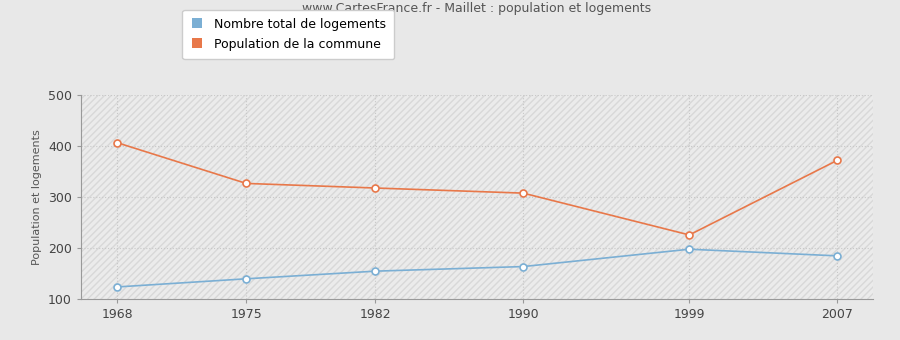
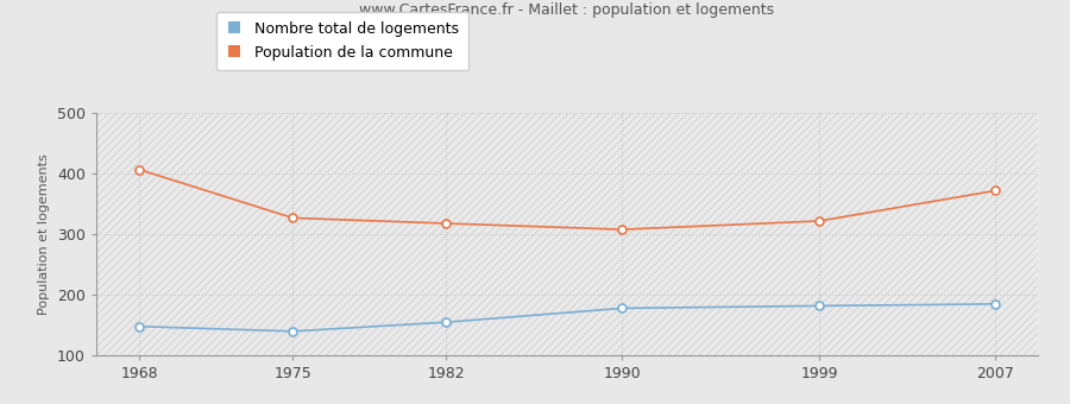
Nombre total de logements/1968: 124 -> 148
Nombre total de logements/1990: 164 -> 178
Nombre total de logements/1999: 198 -> 182
Population de la commune/1999: 226 -> 322
